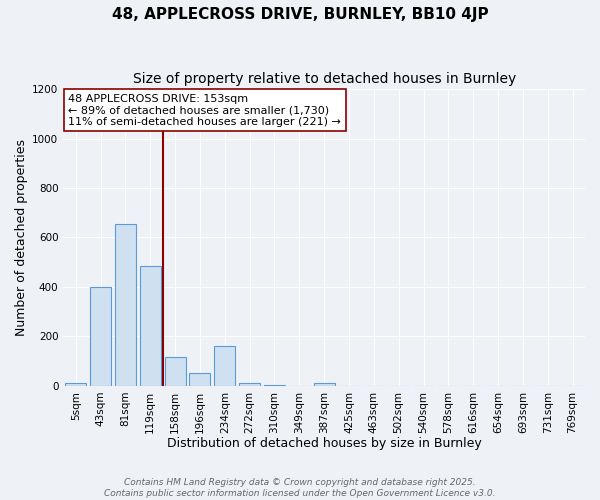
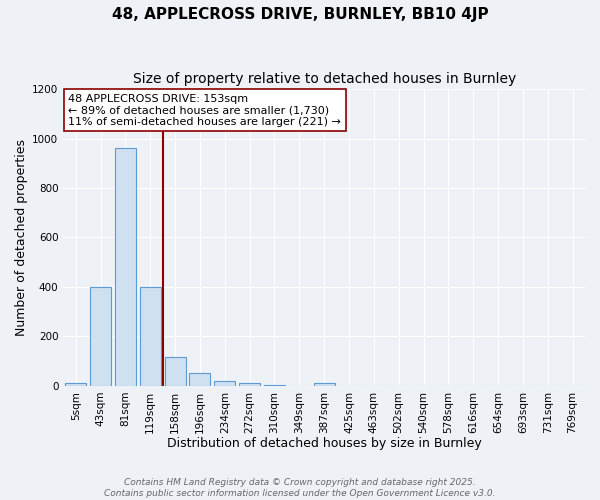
81sqm: 655 -> 960
119sqm: 485 -> 400
234sqm: 160 -> 20
